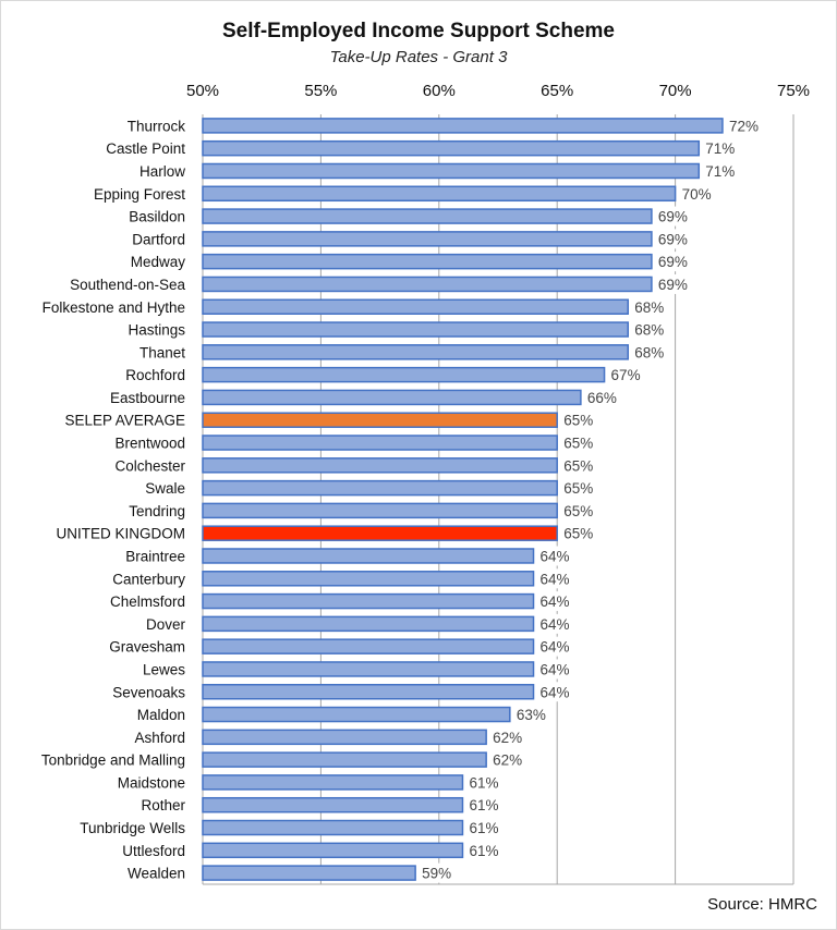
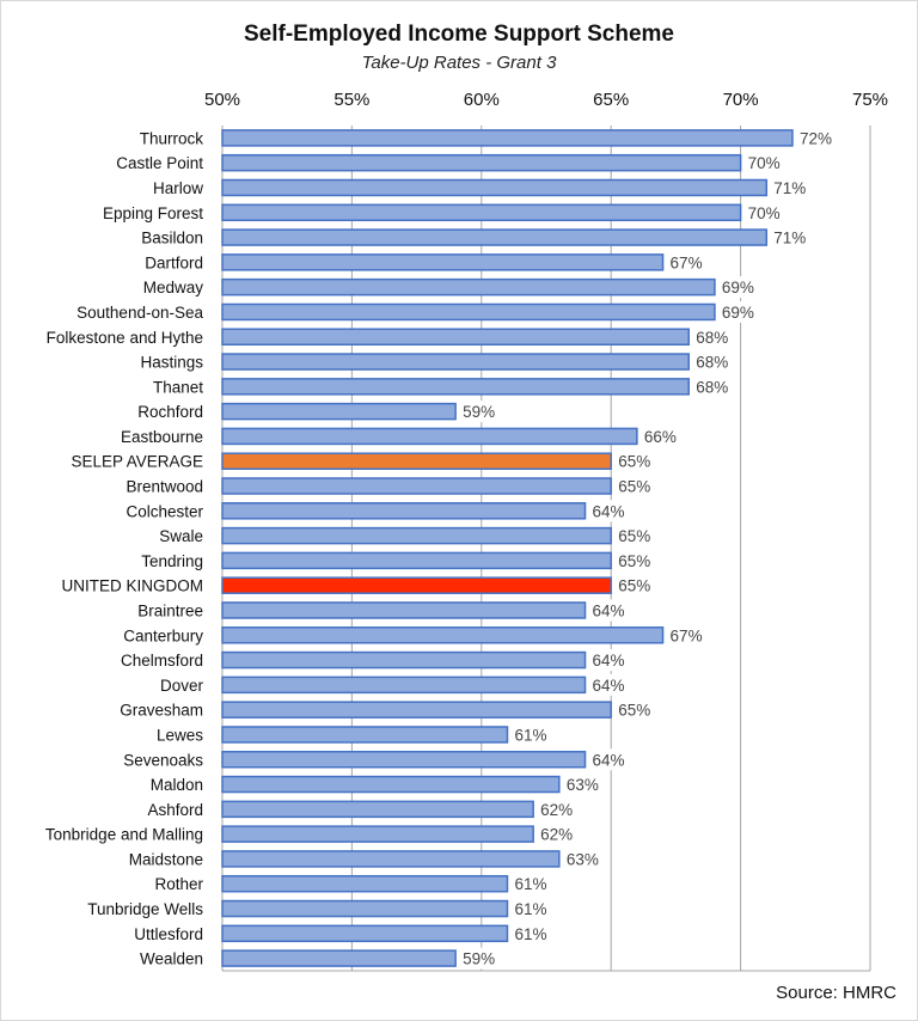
Castle Point: 71% -> 70%
Basildon: 69% -> 71%
Dartford: 69% -> 67%
Rochford: 67% -> 59%
Colchester: 65% -> 64%
Canterbury: 64% -> 67%
Gravesham: 64% -> 65%
Lewes: 64% -> 61%
Maidstone: 61% -> 63%
